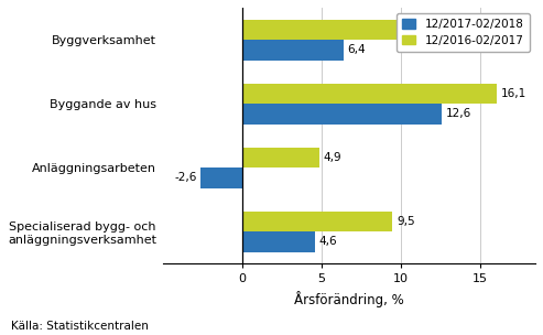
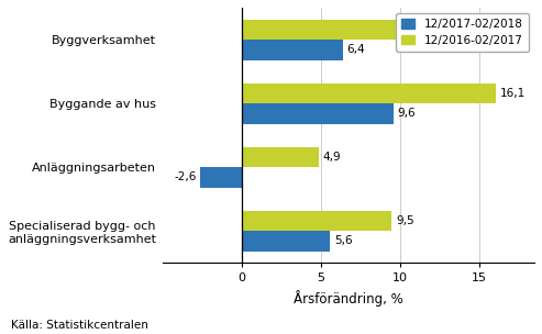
12/2017-02/2018/Byggande av hus: 12,6 -> 9,6
12/2017-02/2018/Specialiserad bygg- och anläggningsverksamhet: 4,6 -> 5,6
